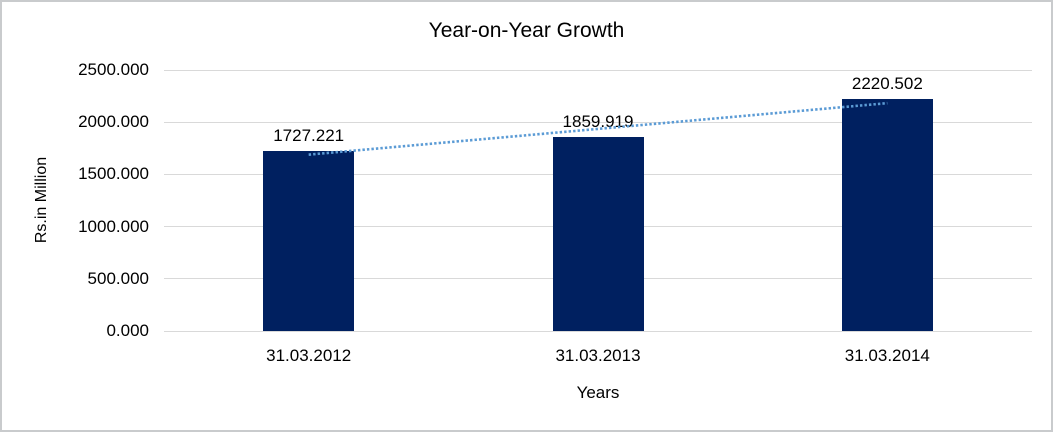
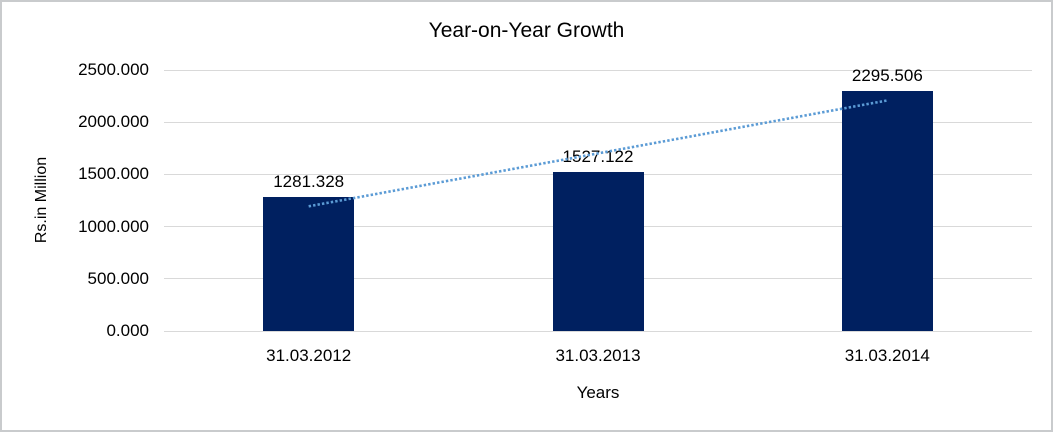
31.03.2012: 1727.221 -> 1281.328
31.03.2013: 1859.919 -> 1527.122
31.03.2014: 2220.502 -> 2295.506
